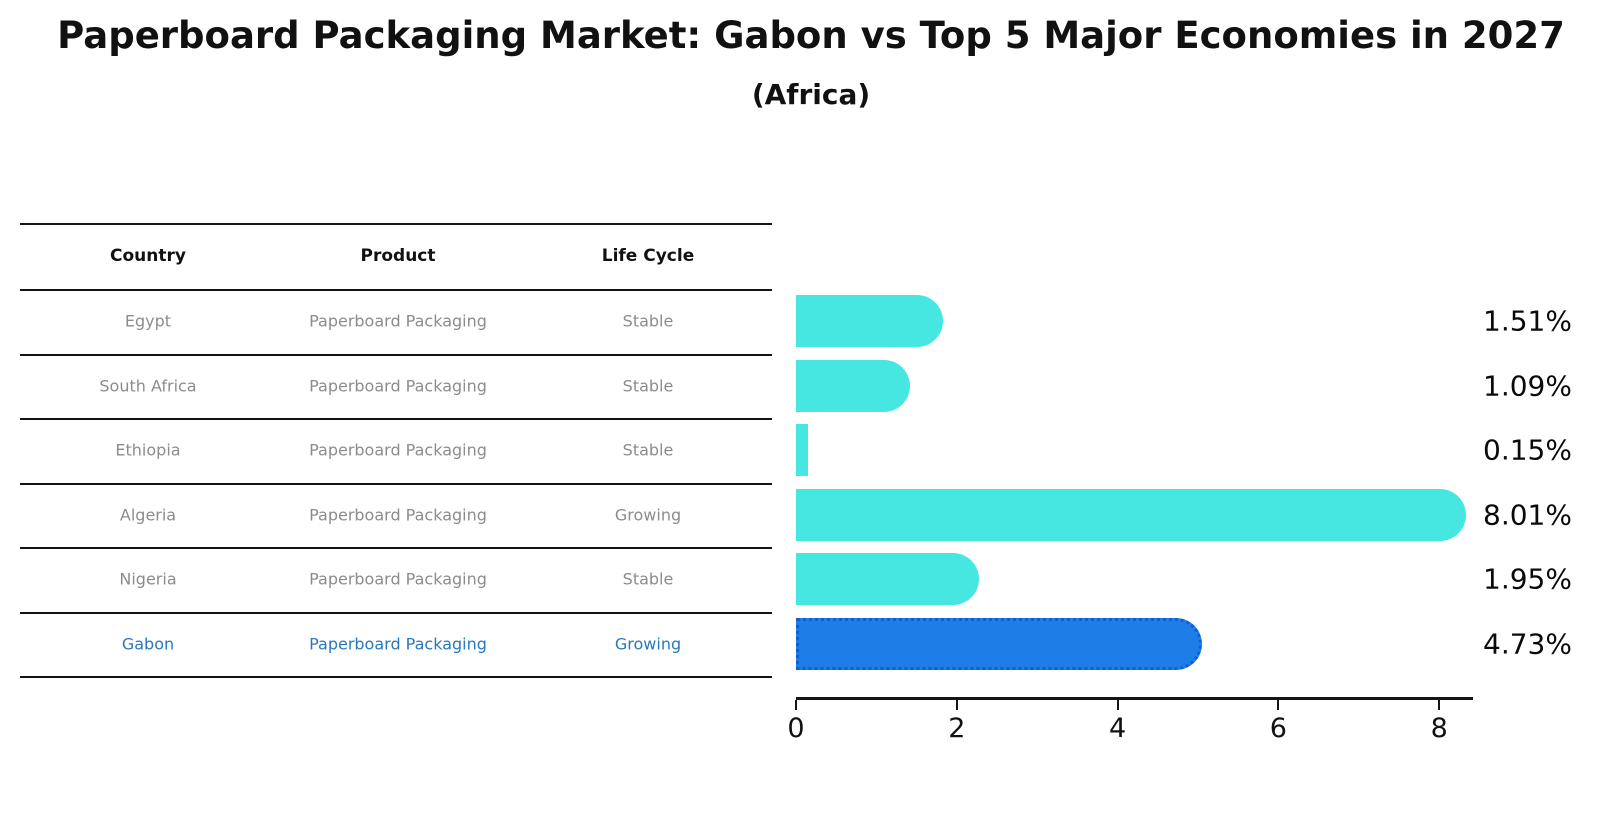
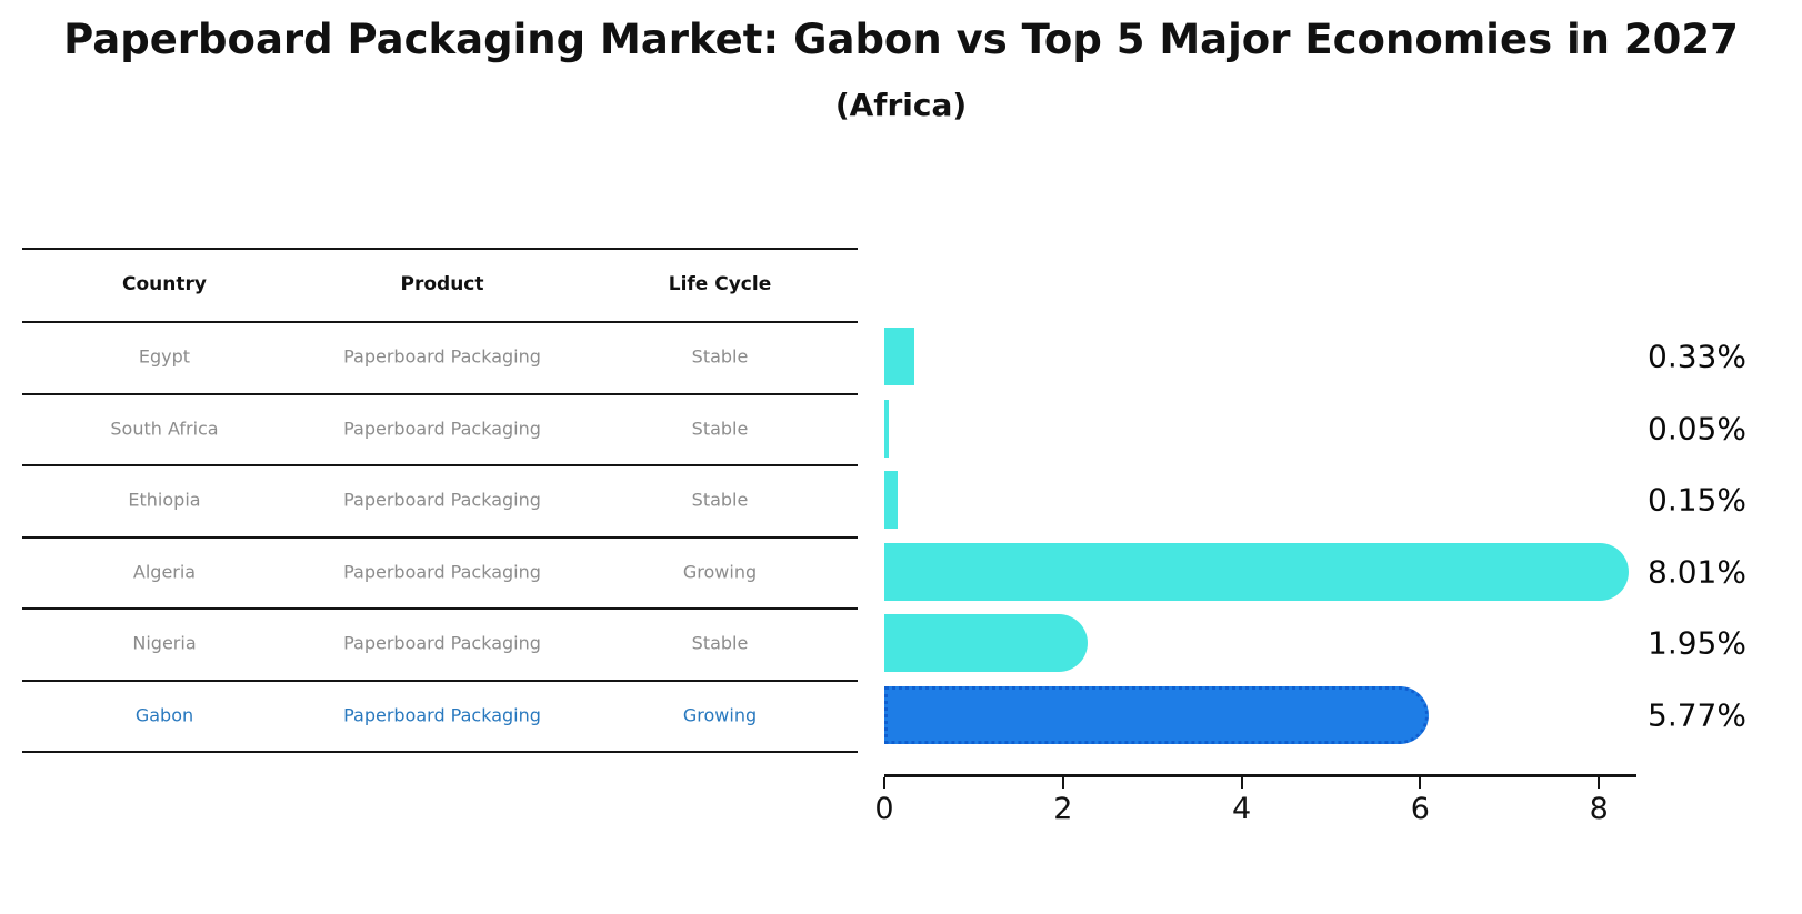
Egypt: 1.51% -> 0.33%
South Africa: 1.09% -> 0.05%
Gabon: 4.73% -> 5.77%
